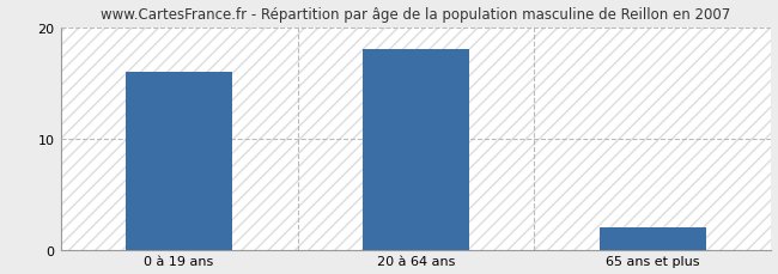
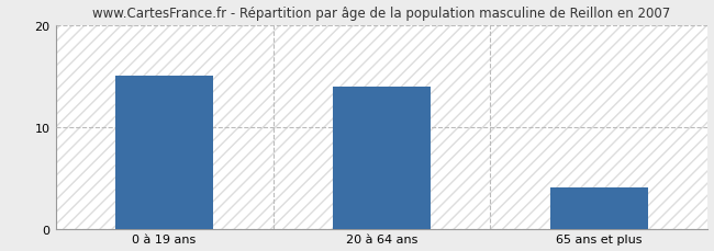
0 à 19 ans: 16 -> 15
20 à 64 ans: 18 -> 14
65 ans et plus: 2 -> 4
